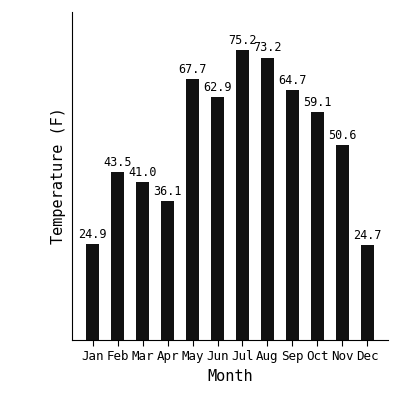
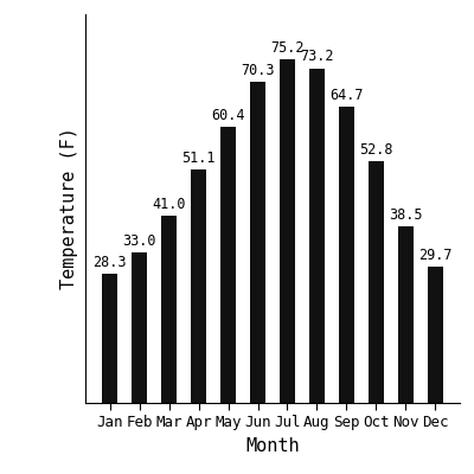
Jan: 24.9 -> 28.3
Feb: 43.5 -> 33.0
Apr: 36.1 -> 51.1
May: 67.7 -> 60.4
Jun: 62.9 -> 70.3
Oct: 59.1 -> 52.8
Nov: 50.6 -> 38.5
Dec: 24.7 -> 29.7
